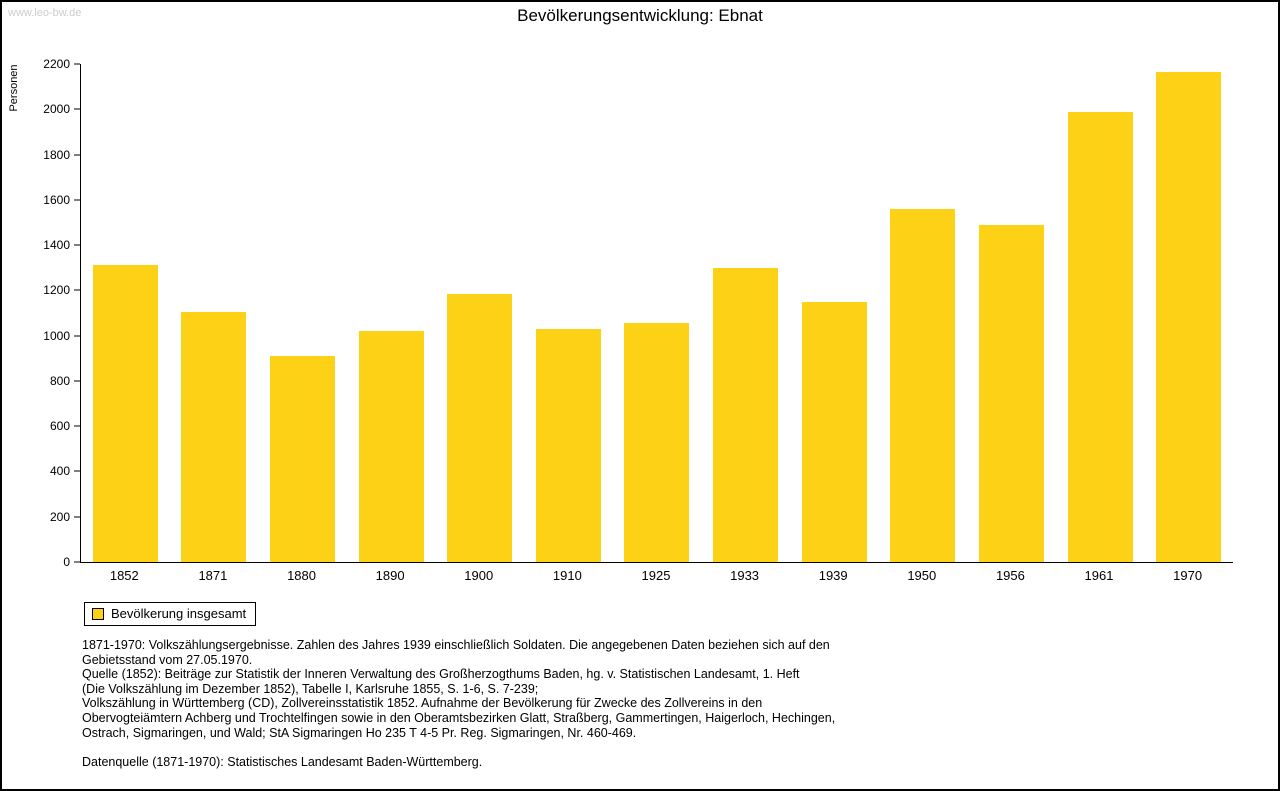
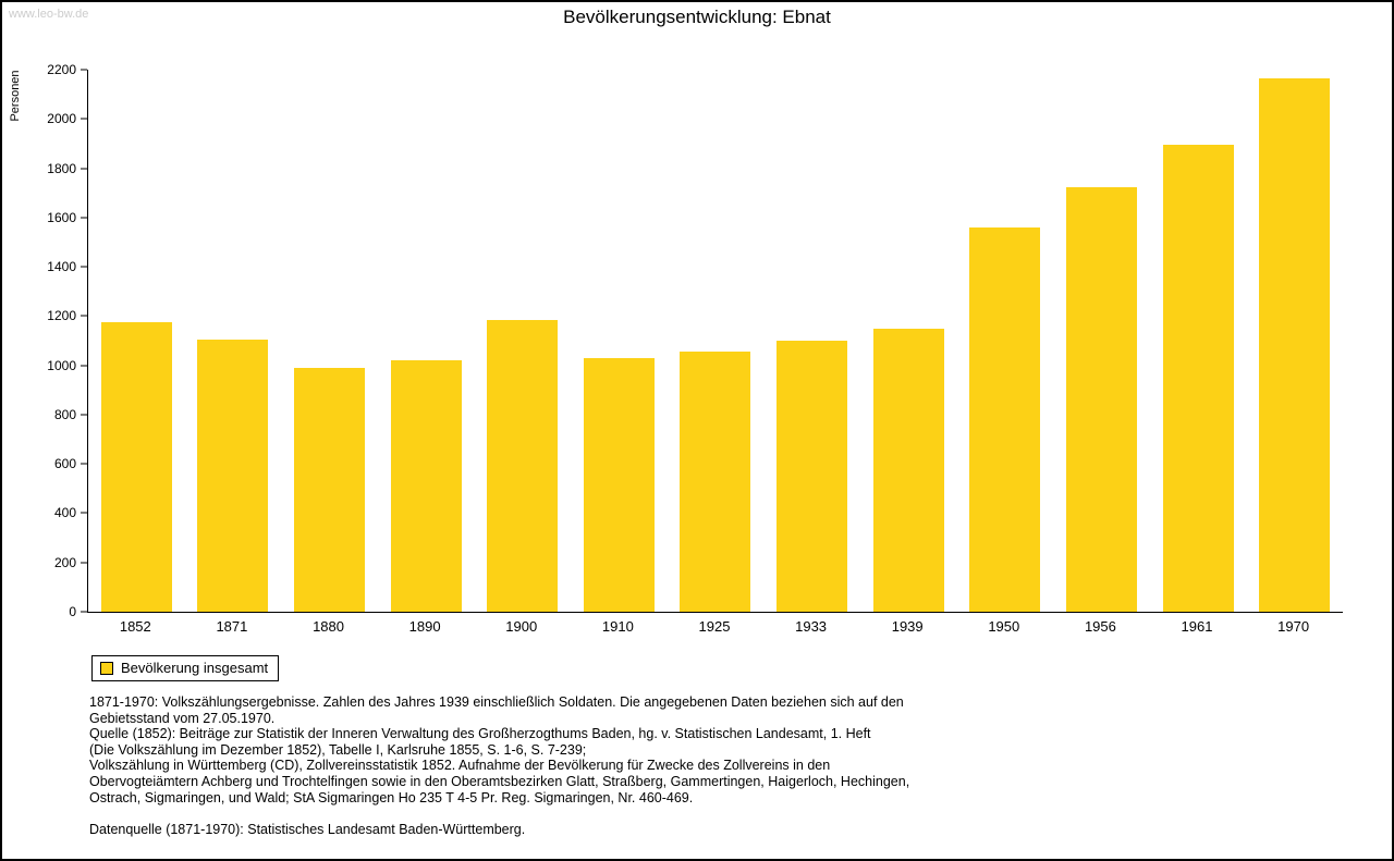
1852: 1310 -> 1180
1880: 910 -> 990
1933: 1300 -> 1100
1956: 1490 -> 1720
1961: 1990 -> 1900
